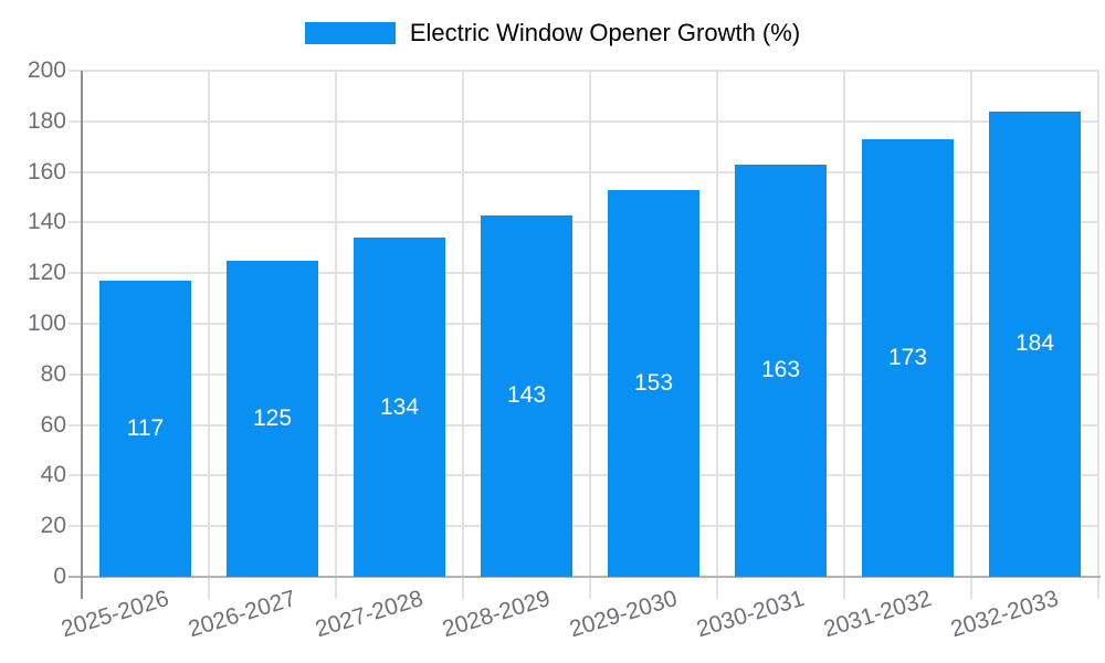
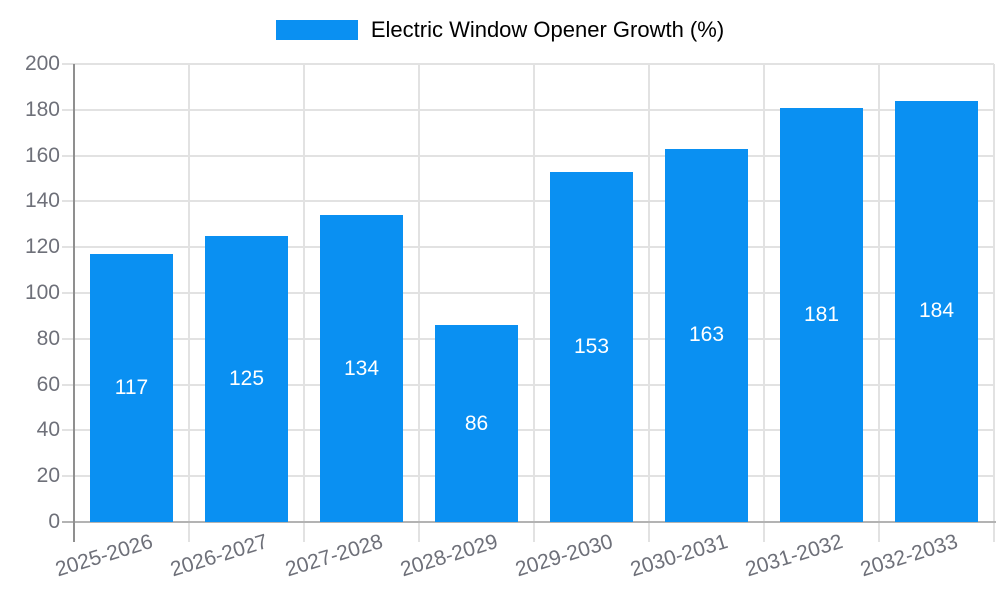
2028-2029: 143 -> 86
2031-2032: 173 -> 181
